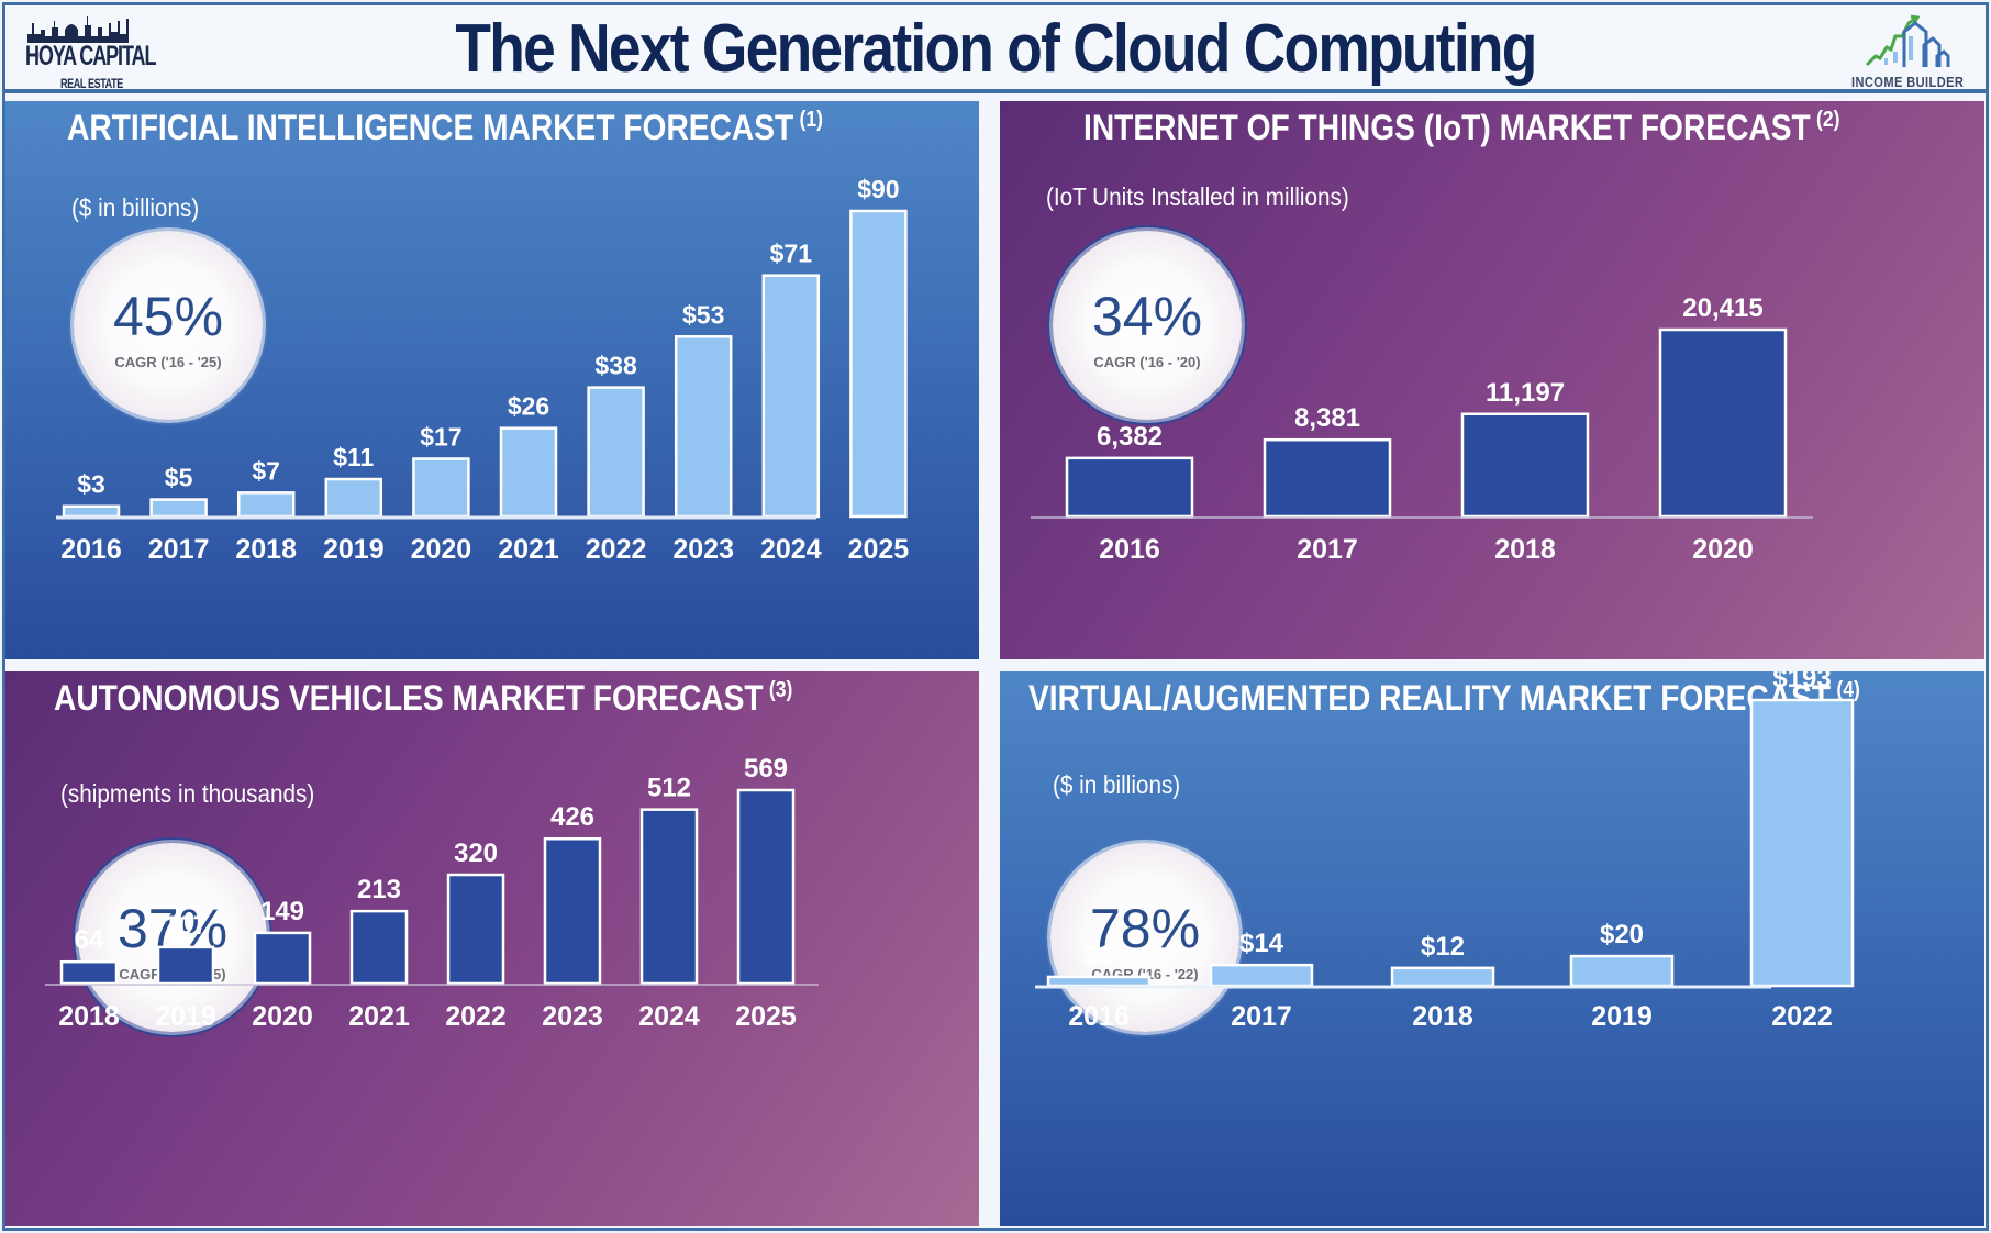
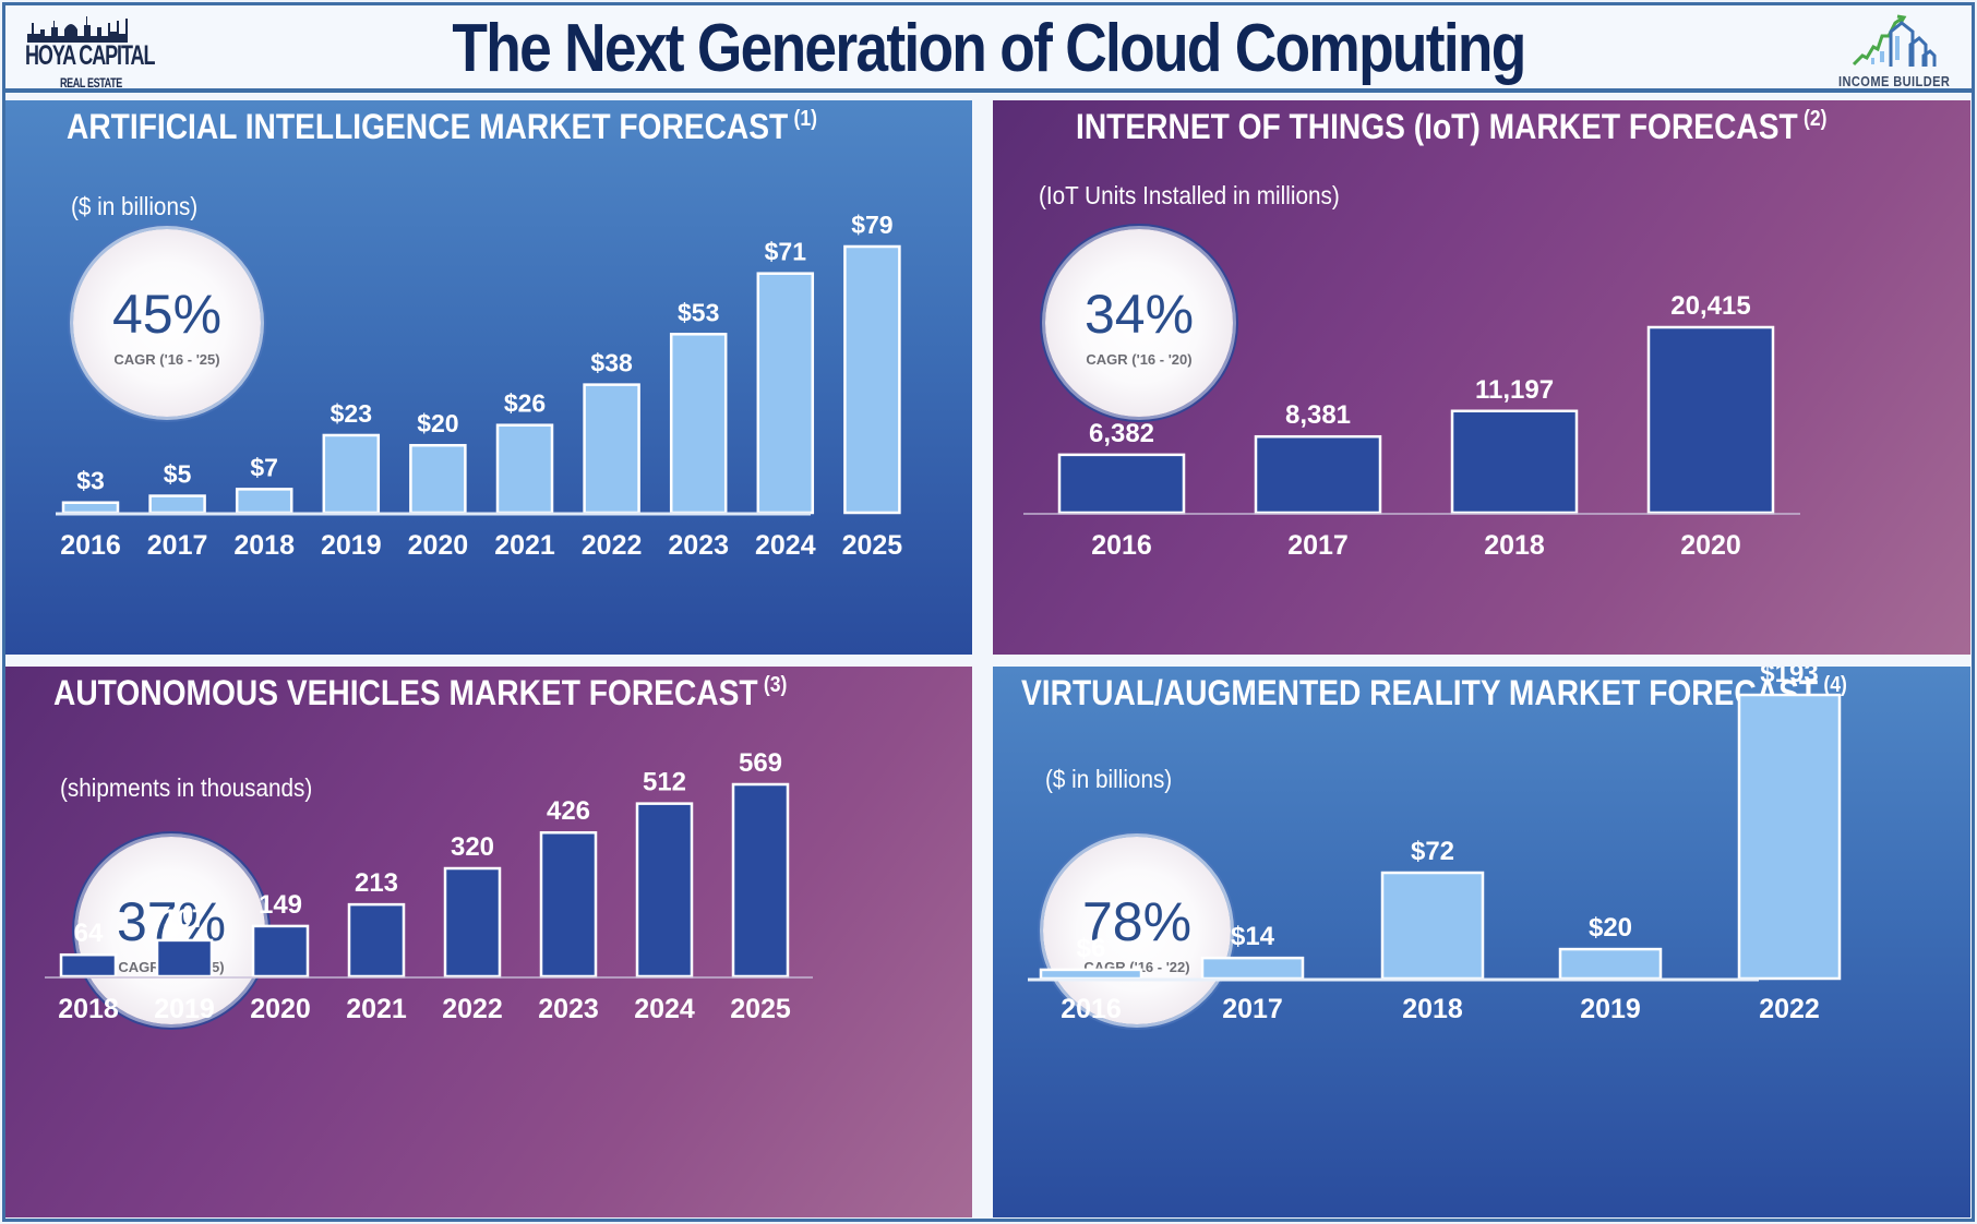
ARTIFICIAL INTELLIGENCE MARKET FORECAST (1)/2019: $11 -> $23
ARTIFICIAL INTELLIGENCE MARKET FORECAST (1)/2020: $17 -> $20
ARTIFICIAL INTELLIGENCE MARKET FORECAST (1)/2025: $90 -> $79
VIRTUAL/AUGMENTED REALITY MARKET FORECAST (4)/2018: $12 -> $72
